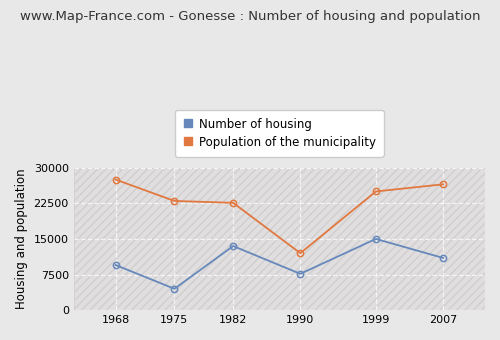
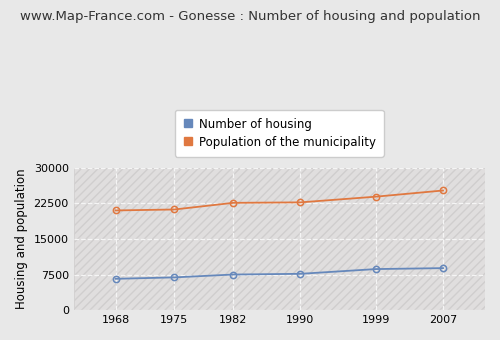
Number of housing/1968: 9500 -> 6600
Population of the municipality/1968: 27500 -> 21000
Number of housing/1975: 4500 -> 6900
Population of the municipality/1975: 23000 -> 21200
Number of housing/1982: 13500 -> 7500
Population of the municipality/1990: 12000 -> 22700
Number of housing/1999: 15000 -> 8600
Population of the municipality/1999: 25000 -> 23900
Number of housing/2007: 11000 -> 8800
Population of the municipality/2007: 26500 -> 25200
